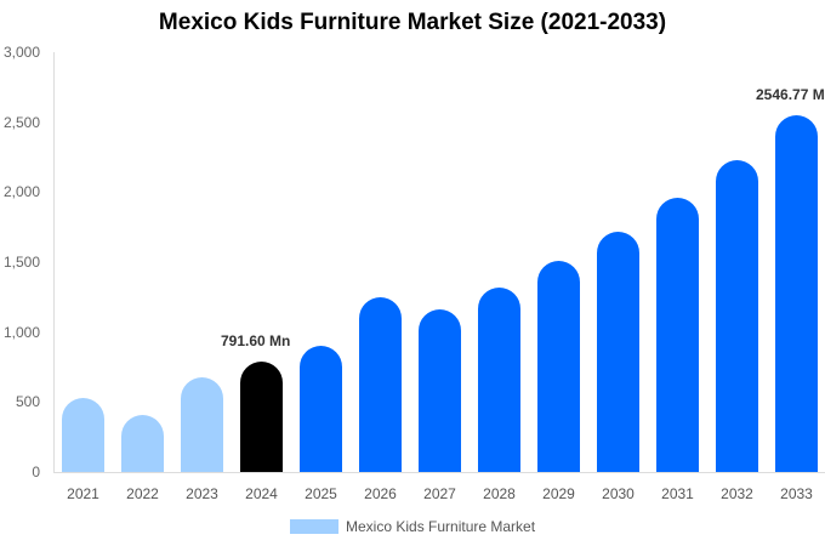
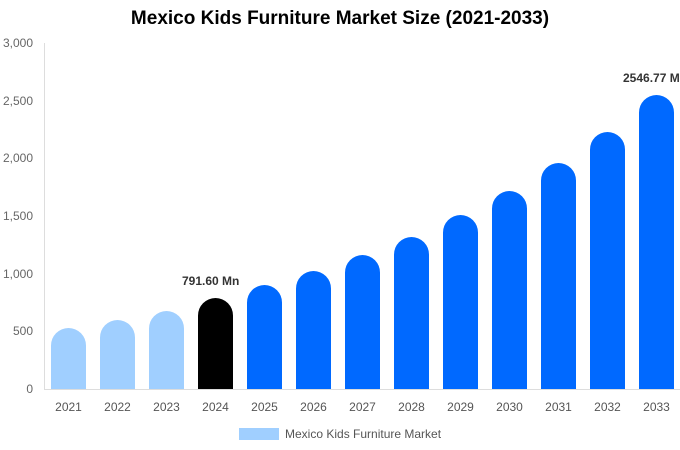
2022: 410 -> 600
2026: 1250 -> 1020
